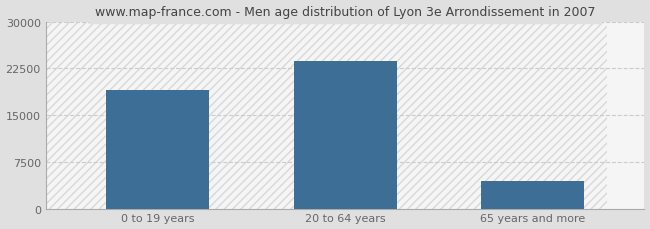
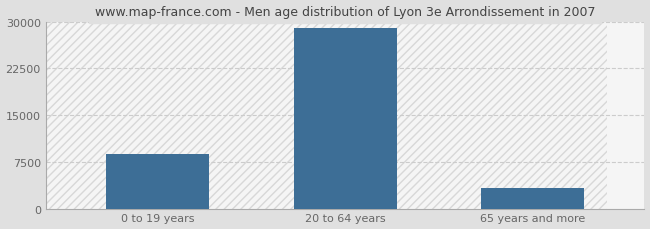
0 to 19 years: 19000 -> 8700
20 to 64 years: 23600 -> 29000
65 years and more: 4400 -> 3300
